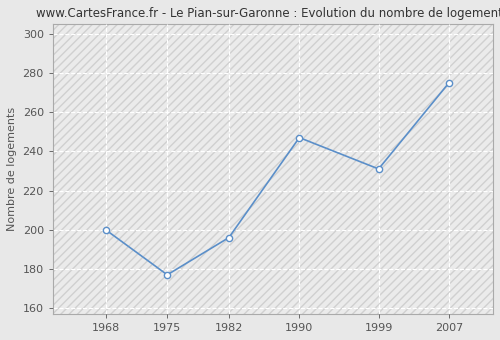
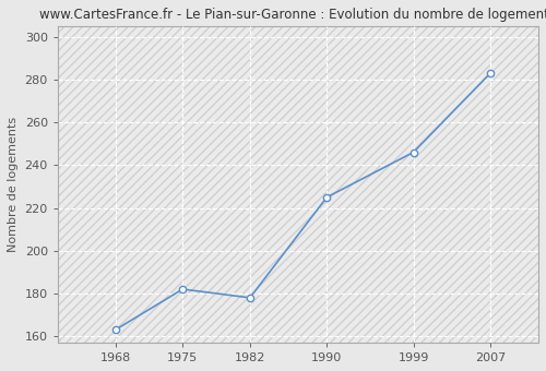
1968: 200 -> 163
1975: 177 -> 182
1982: 196 -> 178
1990: 247 -> 225
1999: 231 -> 246
2007: 275 -> 283
